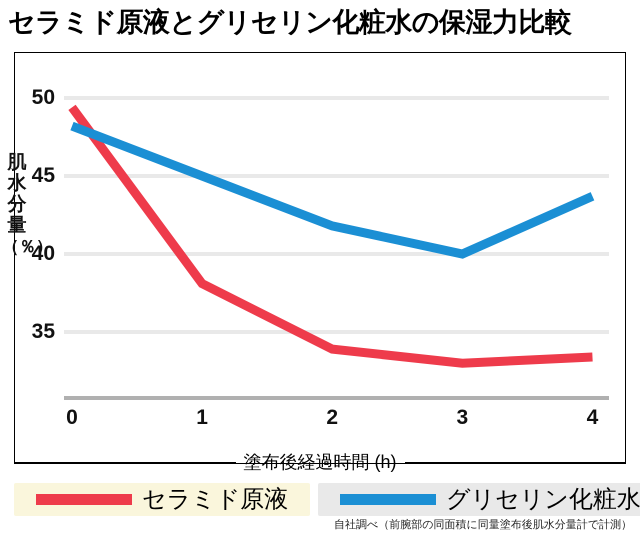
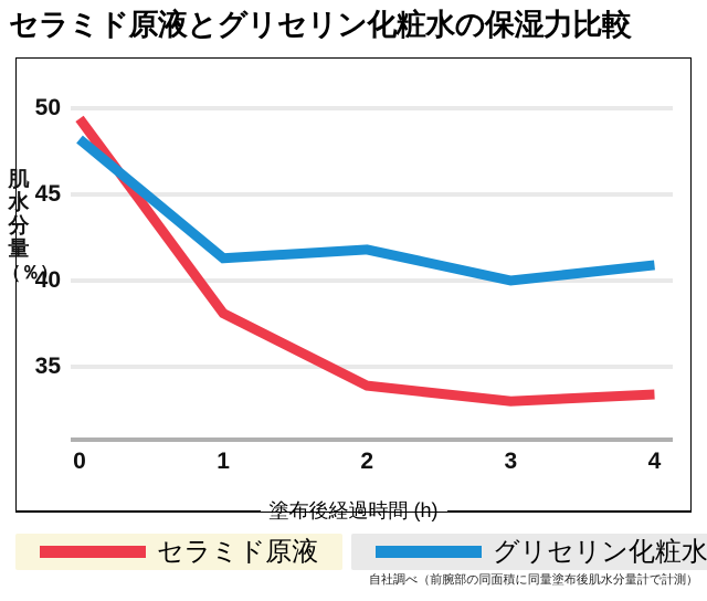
グリセリン化粧水/1: 45.0 -> 41.3
グリセリン化粧水/4: 43.7 -> 40.9
